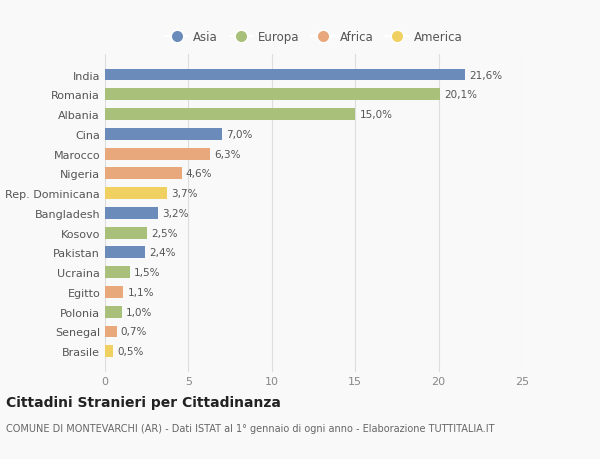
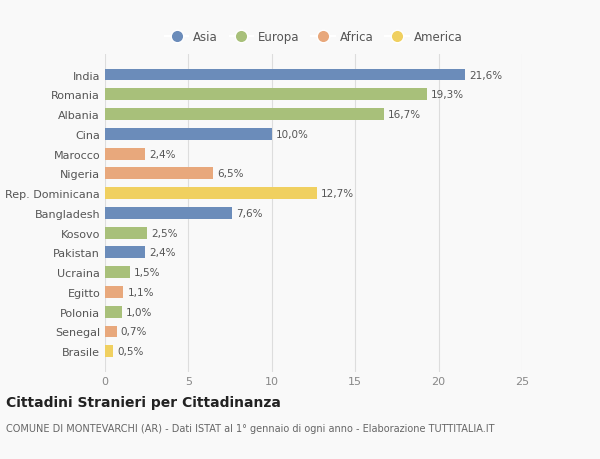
Romania: 20,1% -> 19,3%
Albania: 15,0% -> 16,7%
Cina: 7,0% -> 10,0%
Marocco: 6,3% -> 2,4%
Nigeria: 4,6% -> 6,5%
Rep. Dominicana: 3,7% -> 12,7%
Bangladesh: 3,2% -> 7,6%
